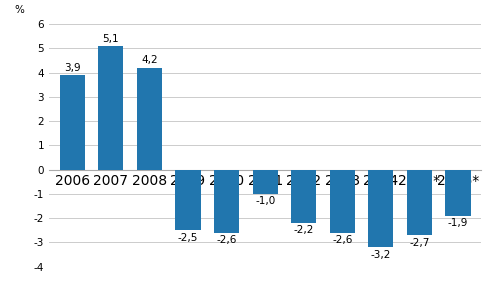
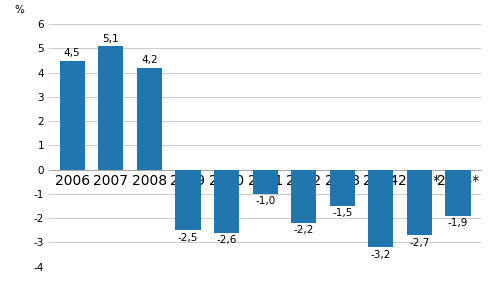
2006: 3,9 -> 4,5
2013: -2,6 -> -1,5
